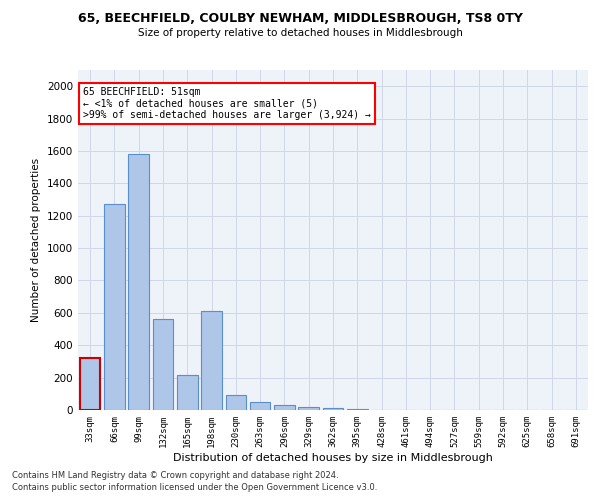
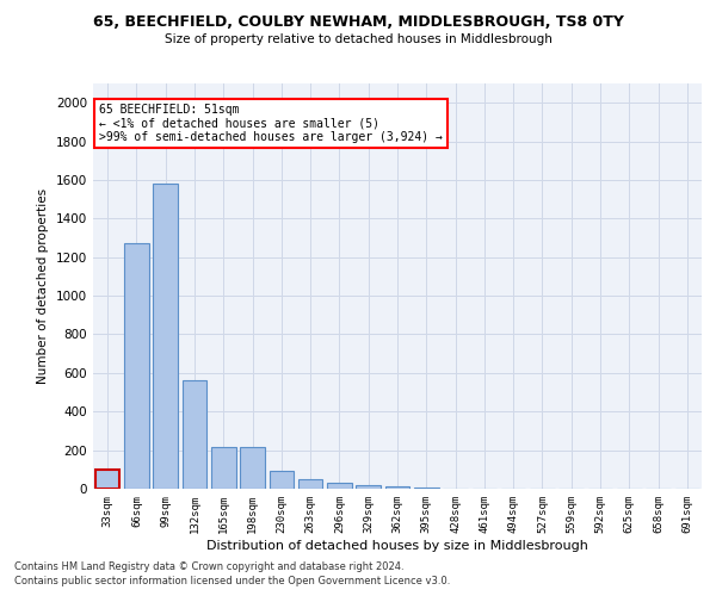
33sqm: 320 -> 100
198sqm: 610 -> 220
